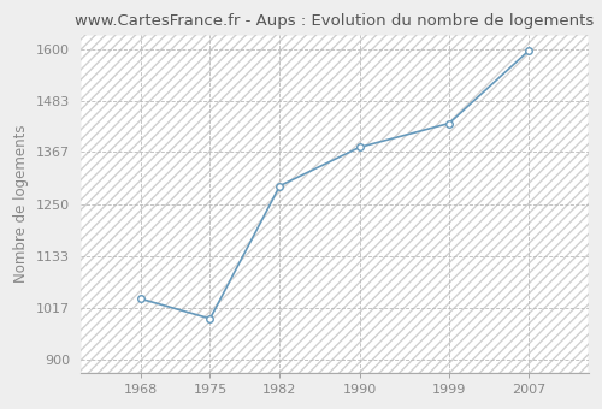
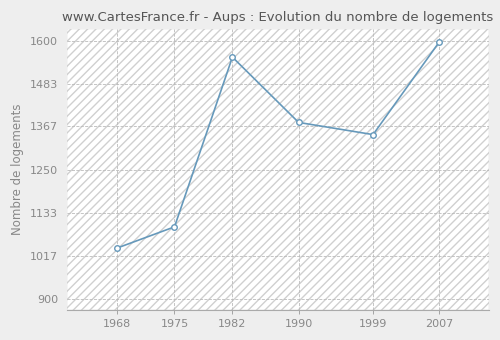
1975: 992 -> 1095
1982: 1291 -> 1555
1999: 1432 -> 1345
